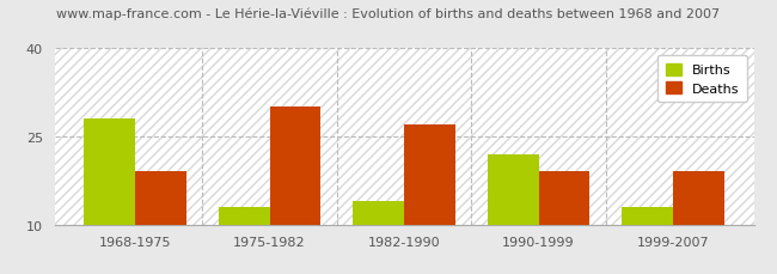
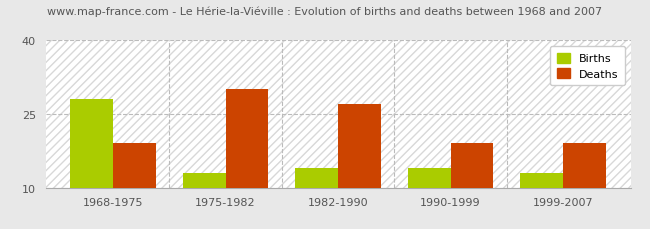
Births/1990-1999: 22 -> 14
